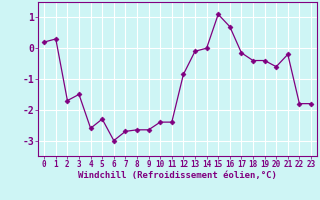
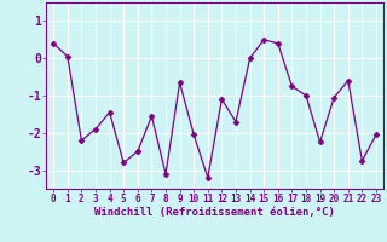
0: 0.20 -> 0.40
1: 0.30 -> 0.05
2: -1.70 -> -2.20
3: -1.50 -> -1.90
4: -2.60 -> -1.45
5: -2.30 -> -2.80
6: -3.00 -> -2.50
7: -2.70 -> -1.55
8: -2.65 -> -3.10
9: -2.65 -> -0.65
10: -2.40 -> -2.05
11: -2.40 -> -3.20
12: -0.85 -> -1.10
13: -0.10 -> -1.70
15: 1.10 -> 0.50
16: 0.70 -> 0.40
17: -0.15 -> -0.75
18: -0.40 -> -1.00
19: -0.40 -> -2.25
20: -0.60 -> -1.05
21: -0.20 -> -0.60
22: -1.80 -> -2.75
23: -1.80 -> -2.05
